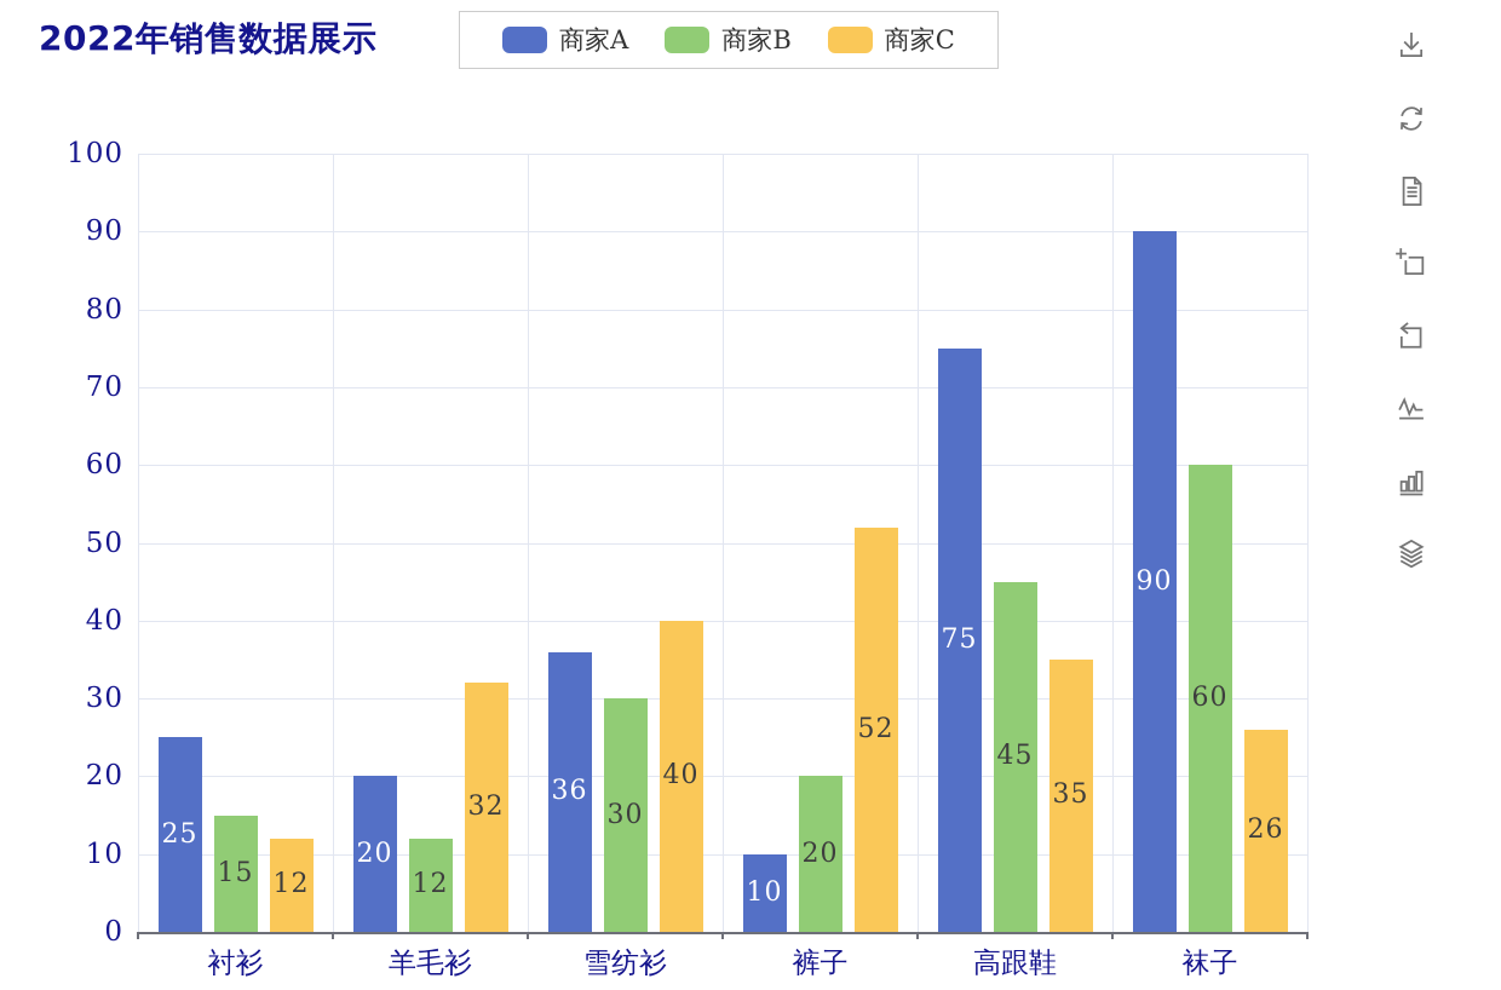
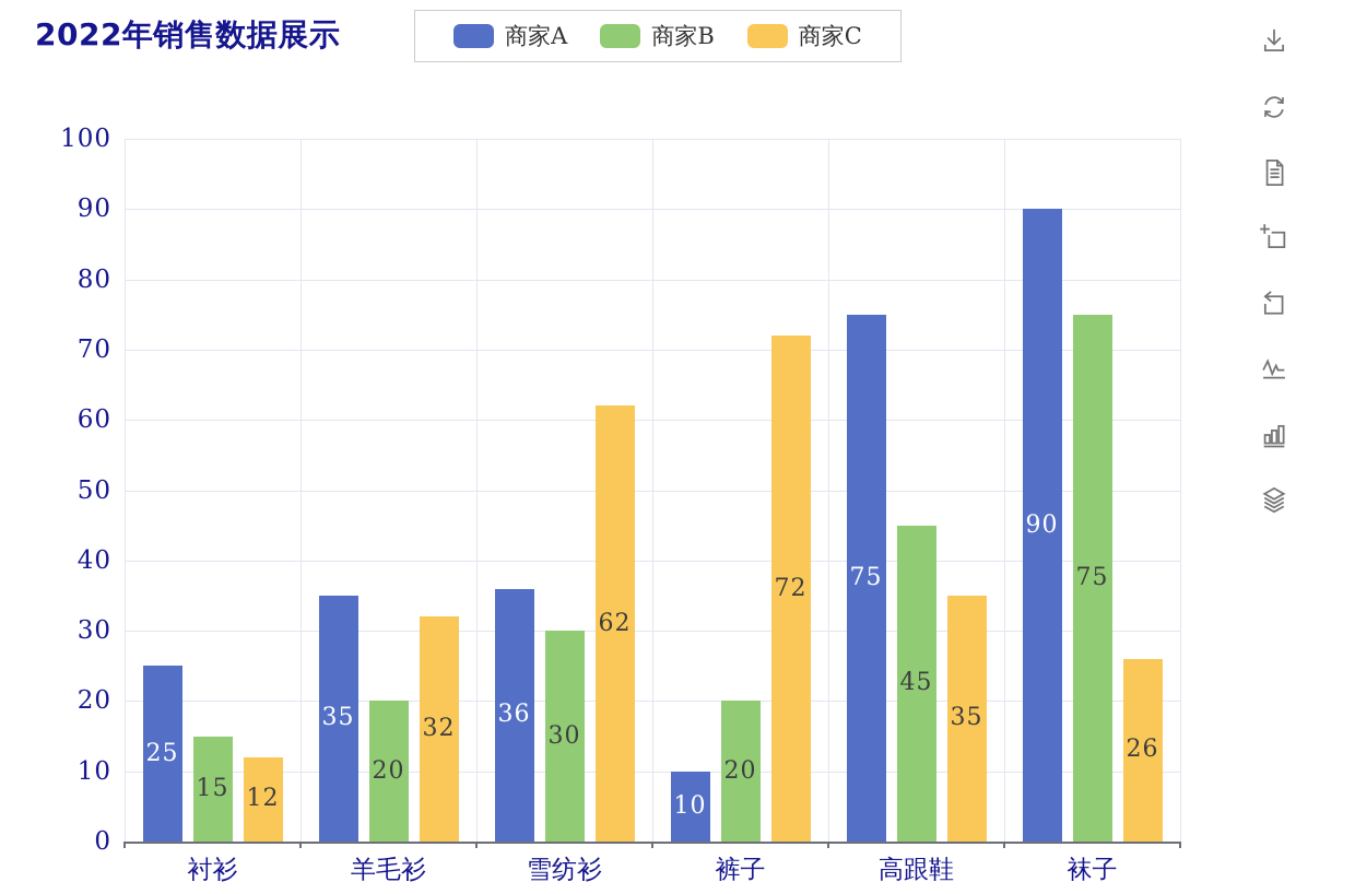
商家A/羊毛衫: 20 -> 35
商家B/羊毛衫: 12 -> 20
商家C/雪纺衫: 40 -> 62
商家C/裤子: 52 -> 72
商家B/袜子: 60 -> 75
